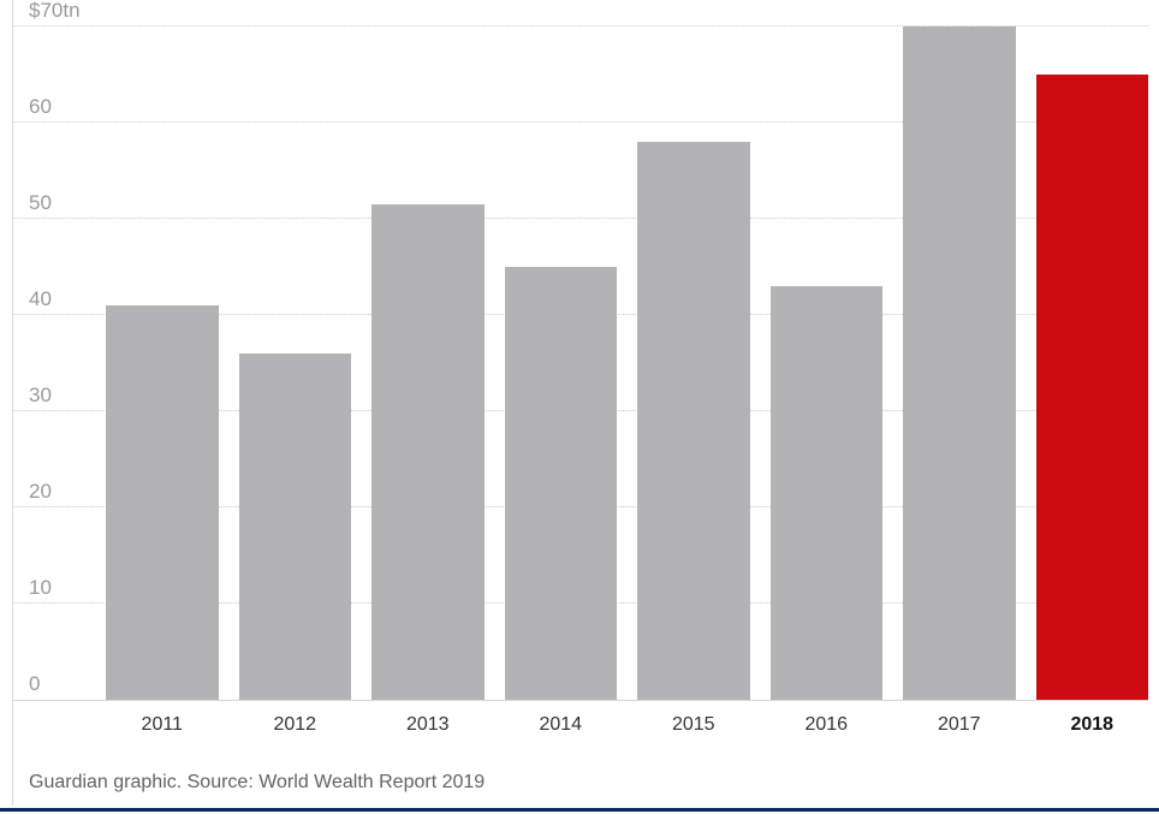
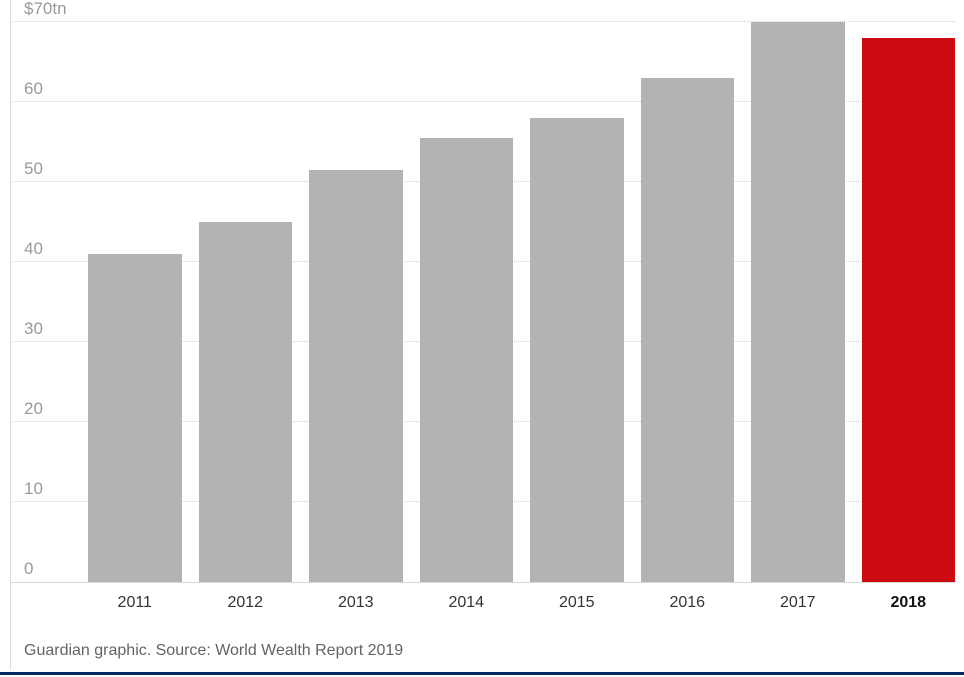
2012: 36 -> 45
2014: 45 -> 56
2016: 43 -> 63
2018: 65 -> 68
